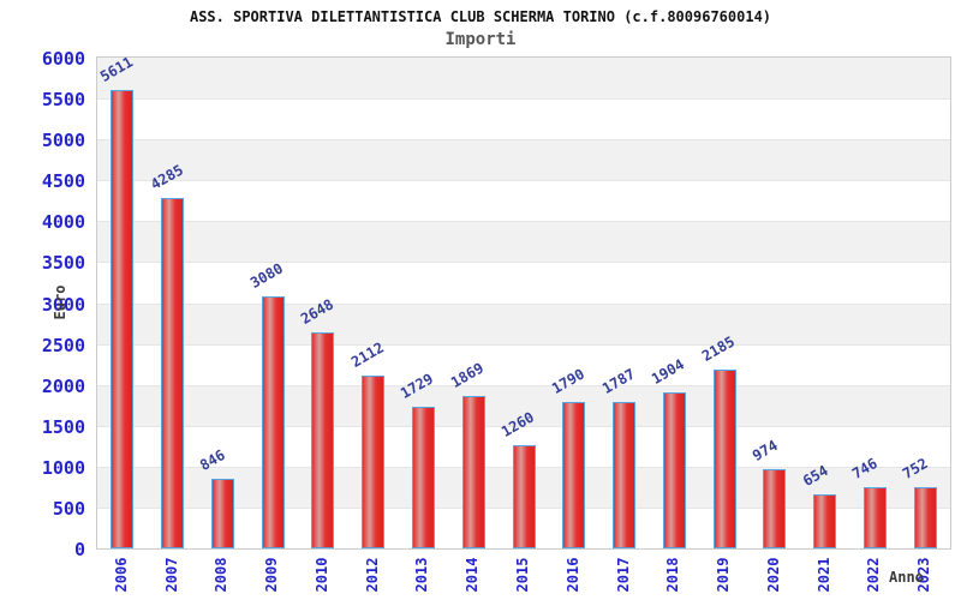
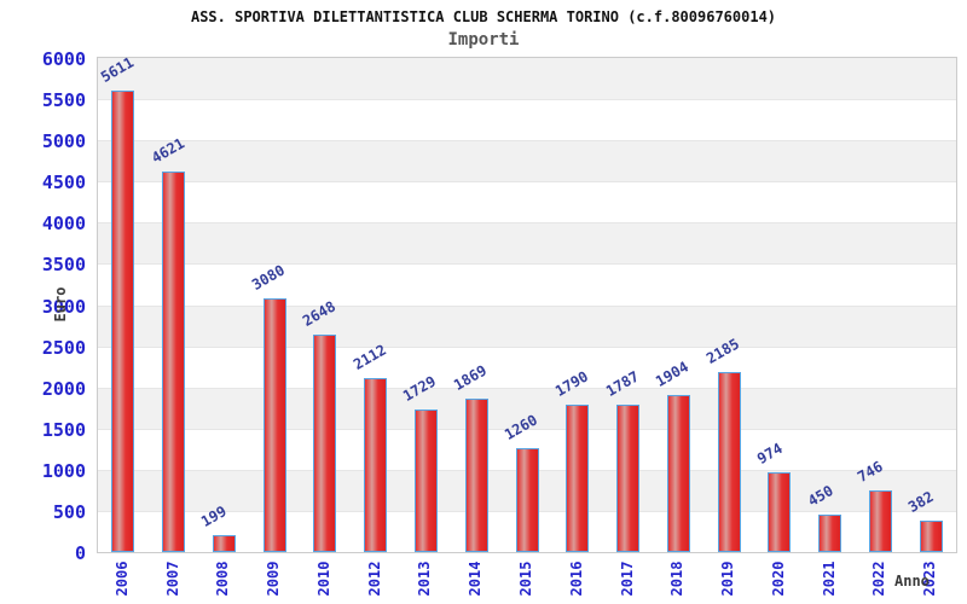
2007: 4285 -> 4621
2008: 846 -> 199
2021: 654 -> 450
2023: 752 -> 382
